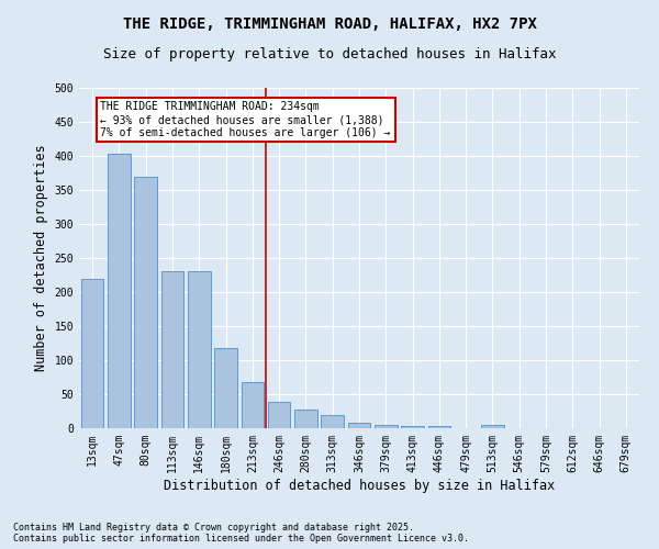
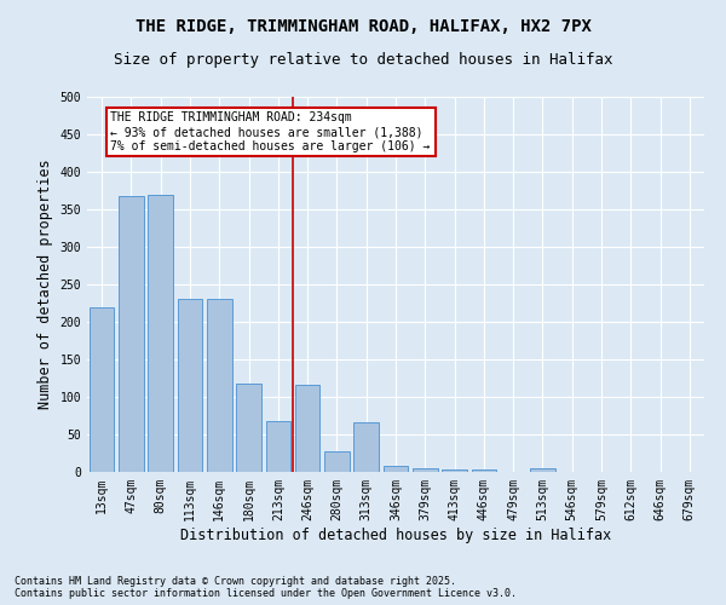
47sqm: 403 -> 368
246sqm: 38 -> 116
313sqm: 20 -> 66
